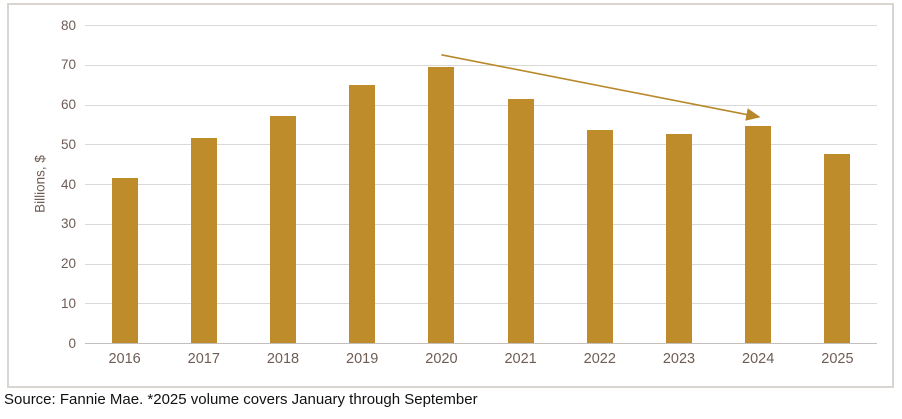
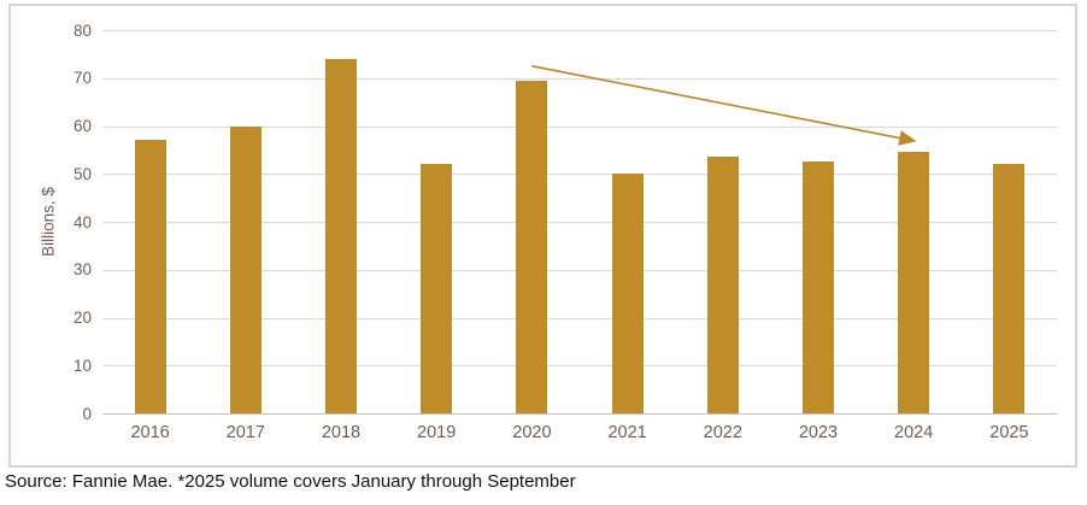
2016: 42 -> 57
2017: 52 -> 60
2018: 57 -> 74
2019: 65 -> 52
2021: 62 -> 50
2025: 48 -> 52
